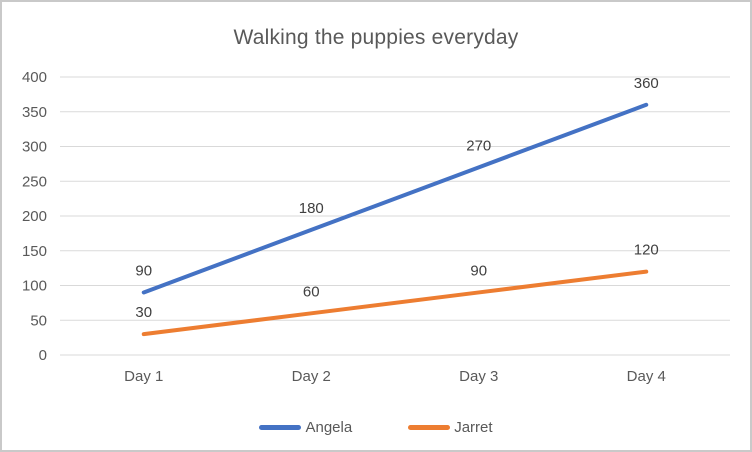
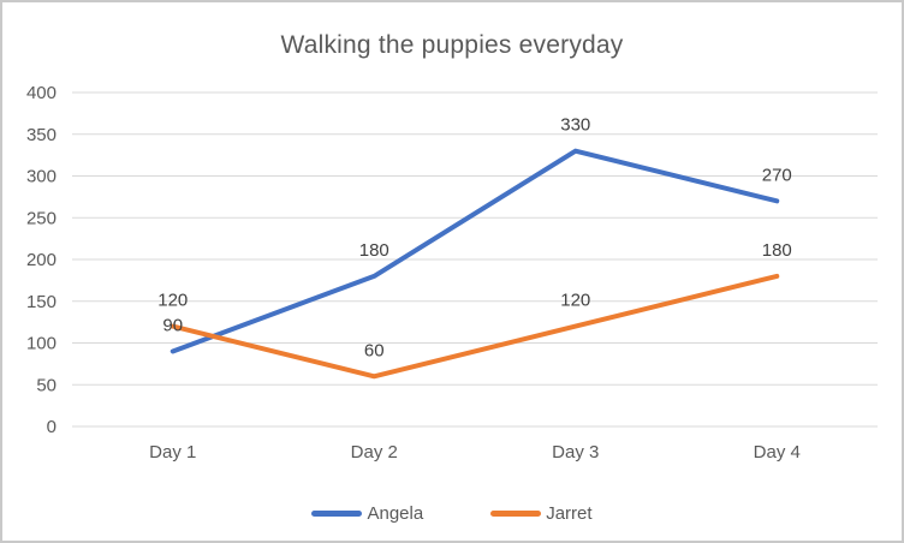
Jarret/Day 1: 30 -> 120
Angela/Day 3: 270 -> 330
Jarret/Day 3: 90 -> 120
Angela/Day 4: 360 -> 270
Jarret/Day 4: 120 -> 180
